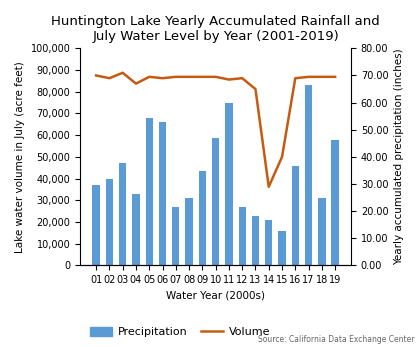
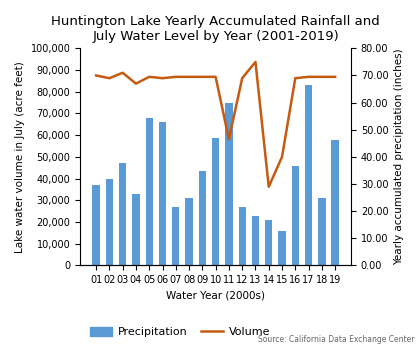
Volume/11: 68.5 -> 46.5
Volume/13: 65.0 -> 75.0
